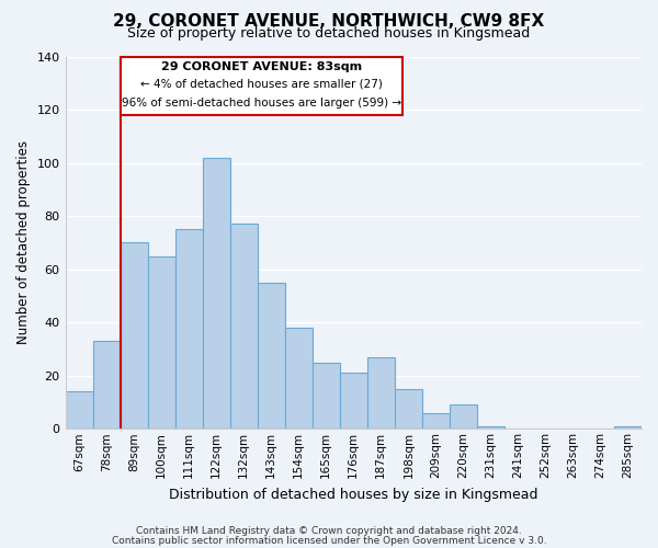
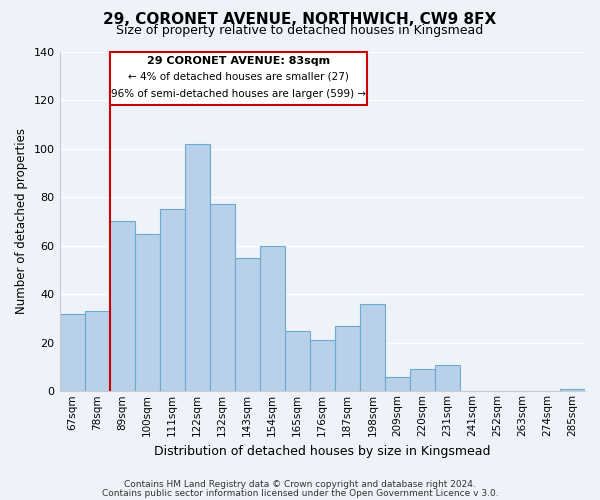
67sqm: 14 -> 32
154sqm: 38 -> 60
198sqm: 15 -> 36
231sqm: 1 -> 11
